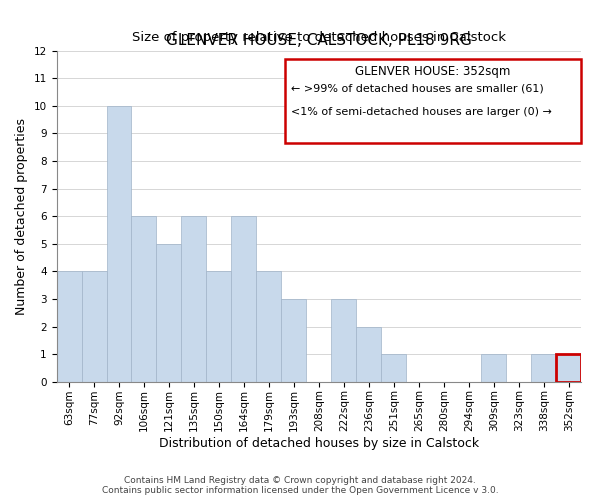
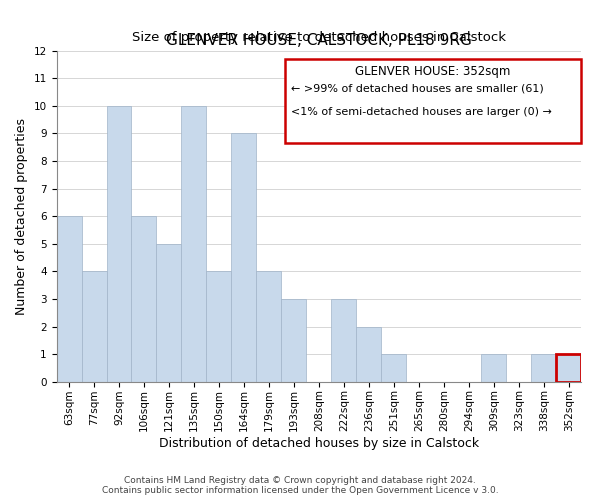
63sqm: 4 -> 6
135sqm: 6 -> 10
164sqm: 6 -> 9
